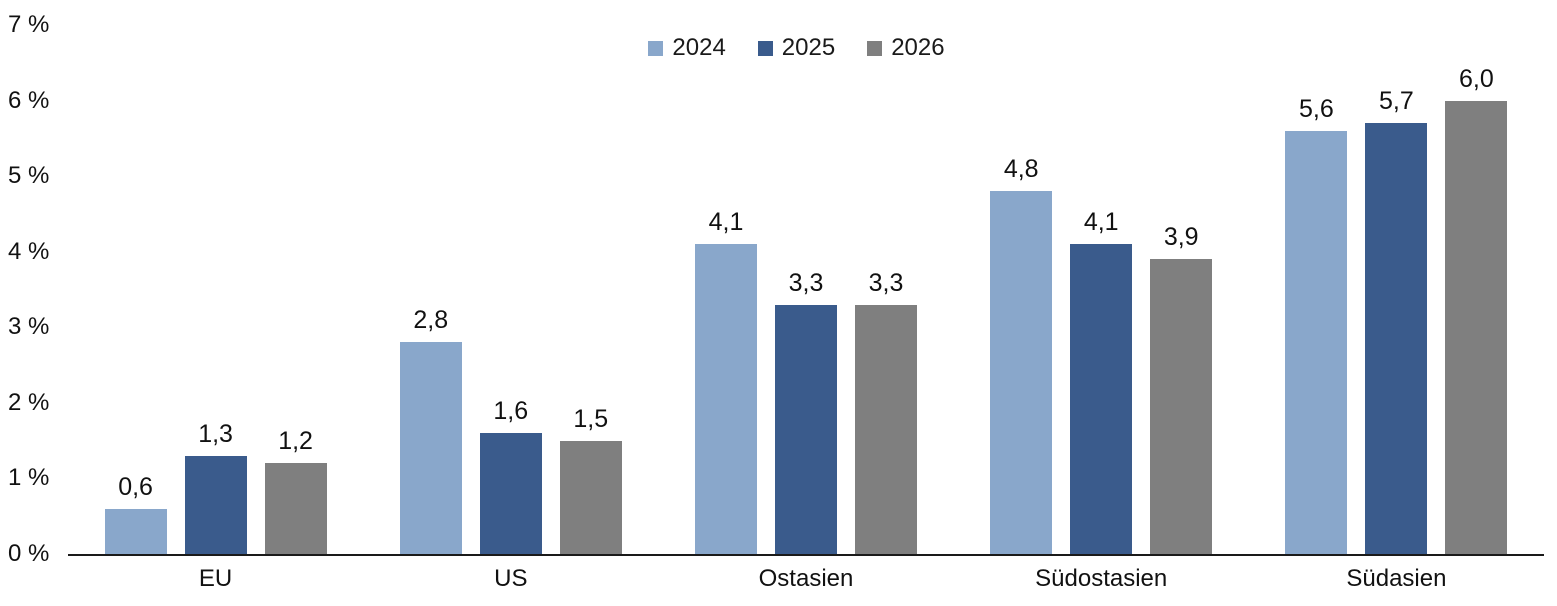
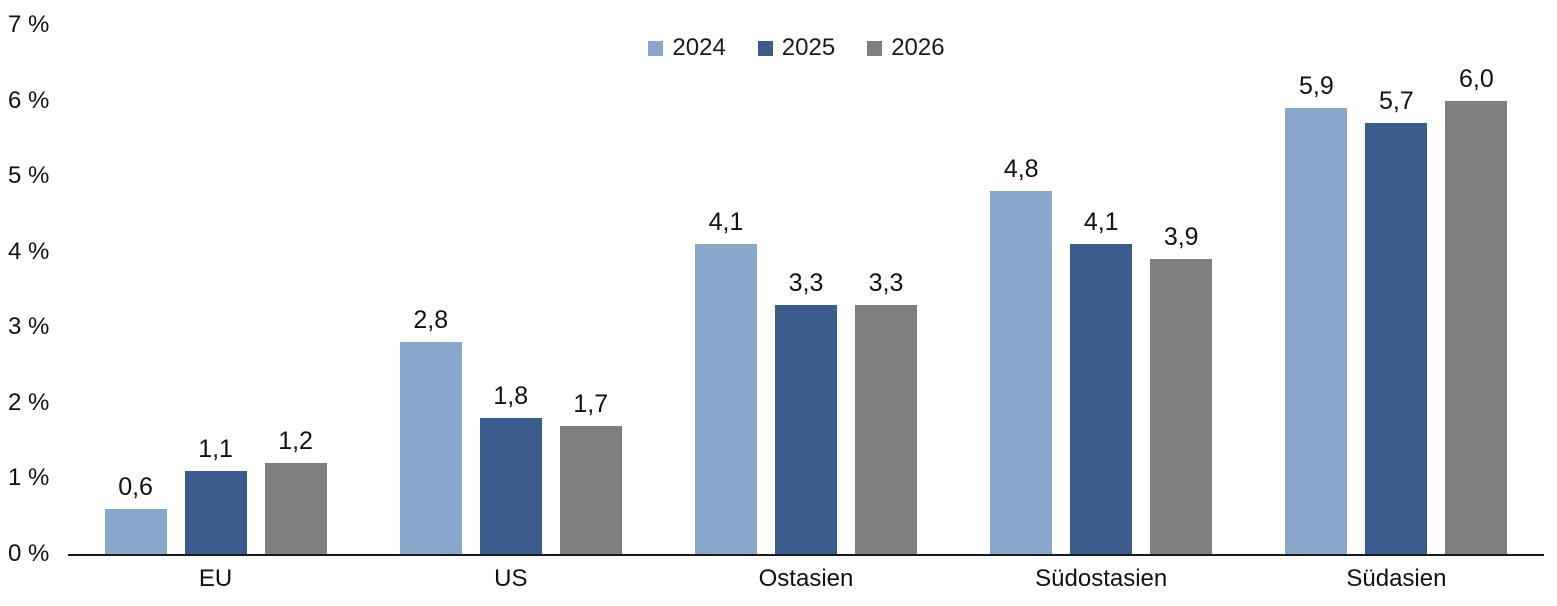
2025/EU: 1,3 -> 1,1
2025/US: 1,6 -> 1,8
2026/US: 1,5 -> 1,7
2024/Südasien: 5,6 -> 5,9
